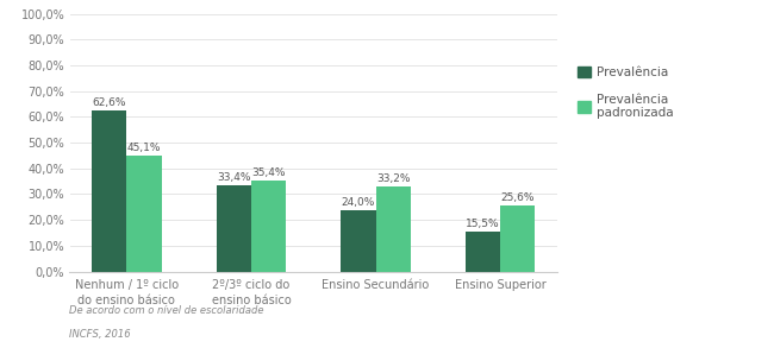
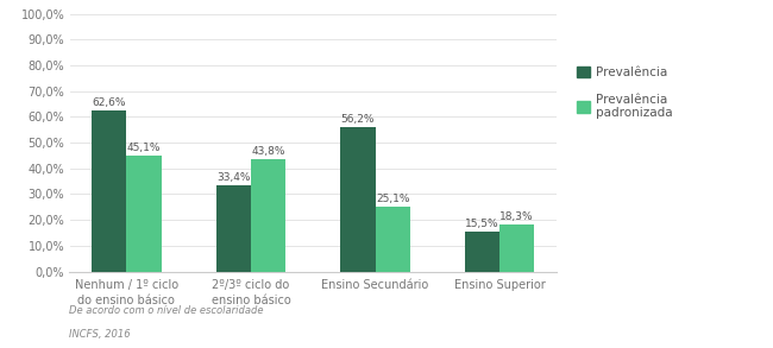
Prevalência padronizada/2º/3º ciclo do ensino básico: 35,4% -> 43,8%
Prevalência/Ensino Secundário: 24,0% -> 56,2%
Prevalência padronizada/Ensino Secundário: 33,2% -> 25,1%
Prevalência padronizada/Ensino Superior: 25,6% -> 18,3%
